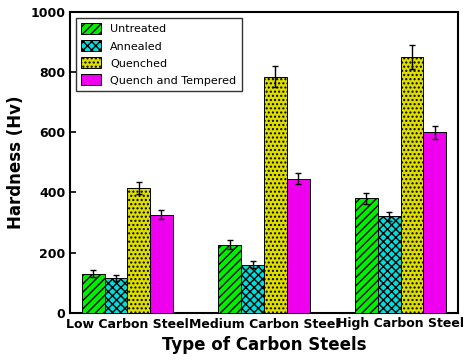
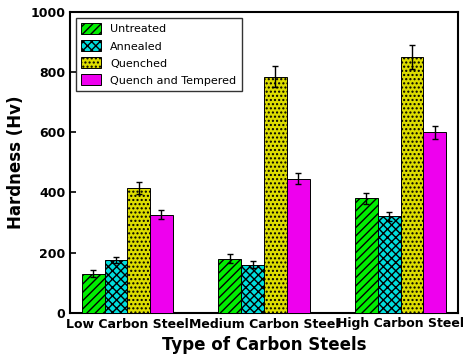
Annealed/Low Carbon Steel: 115 -> 175
Untreated/Medium Carbon Steel: 225 -> 180
